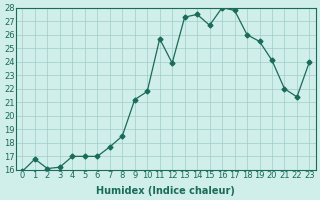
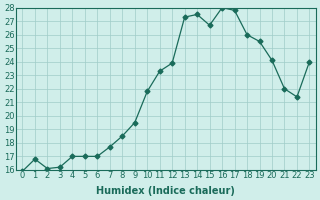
9: 21.2 -> 19.5
11: 25.7 -> 23.3
